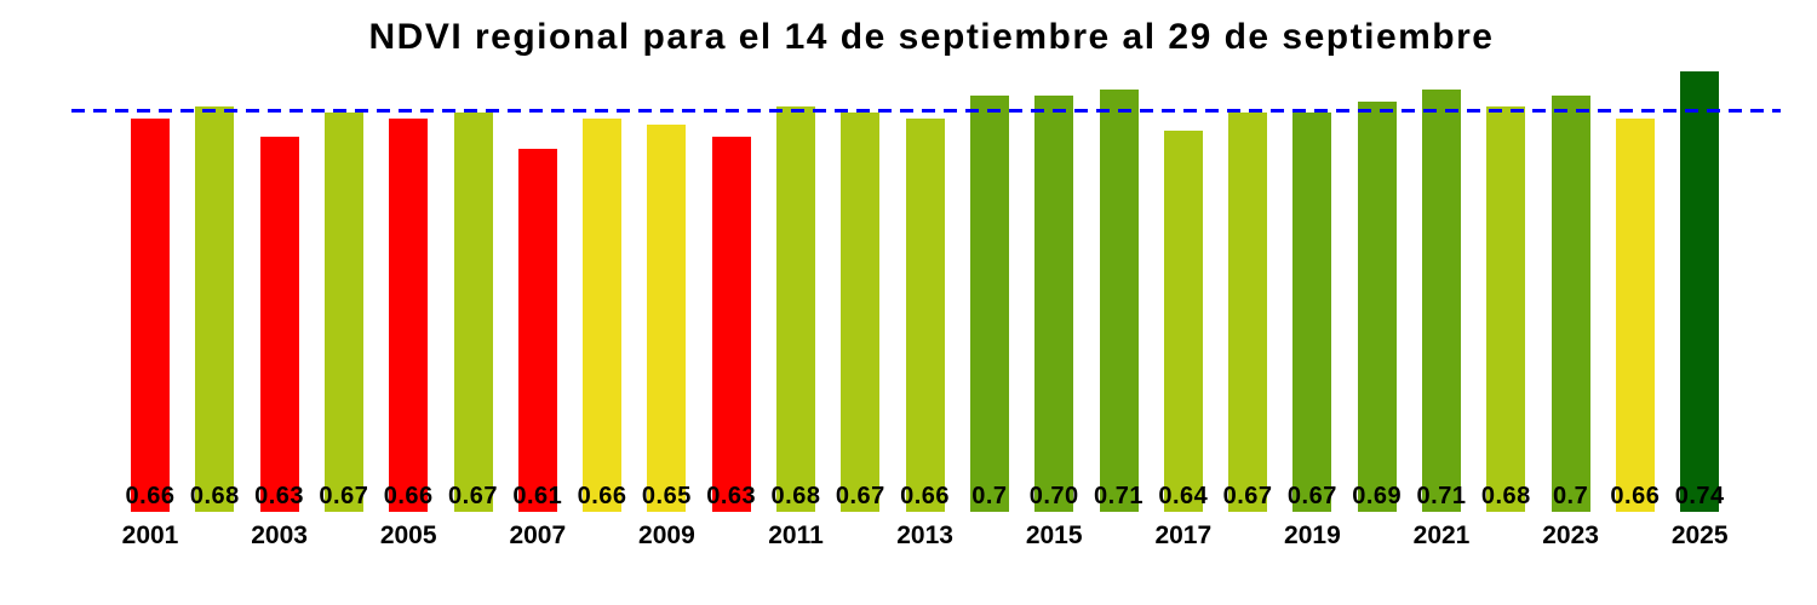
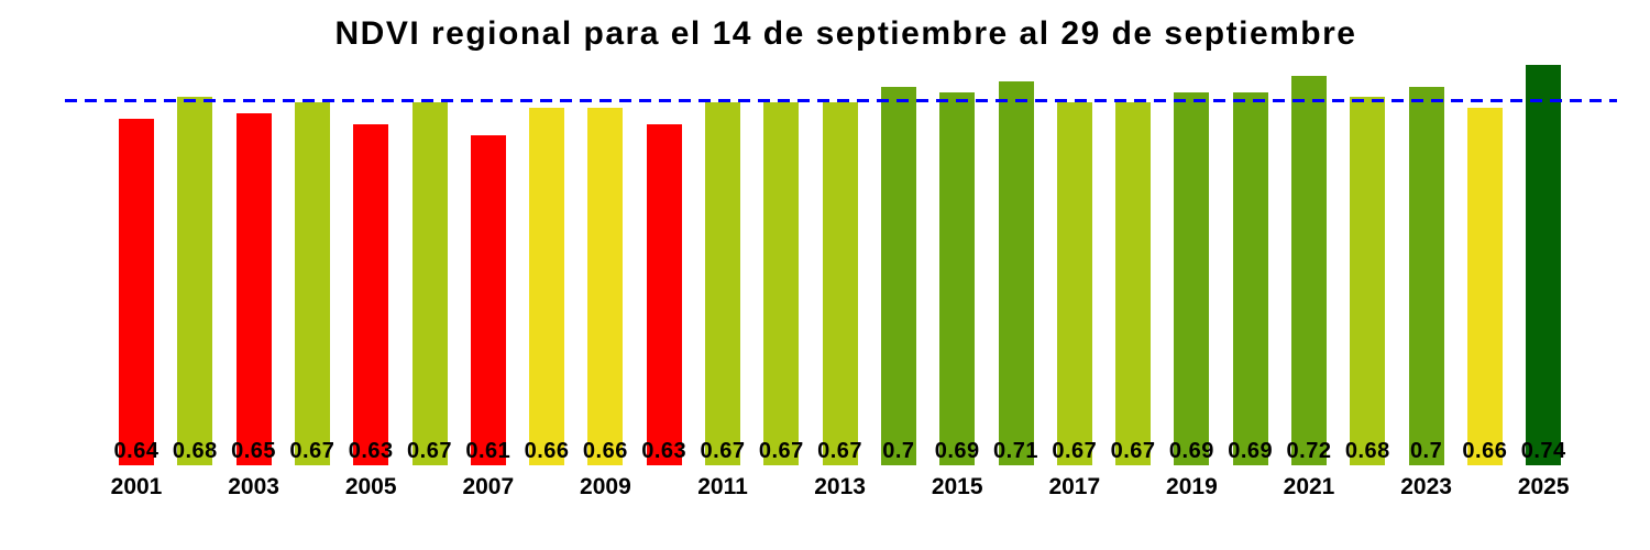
2001: 0.66 -> 0.64
2003: 0.63 -> 0.65
2005: 0.66 -> 0.63
2009: 0.65 -> 0.66
2011: 0.68 -> 0.67
2013: 0.66 -> 0.67
2015: 0.70 -> 0.69
2017: 0.64 -> 0.67
2019: 0.67 -> 0.69
2021: 0.71 -> 0.72
